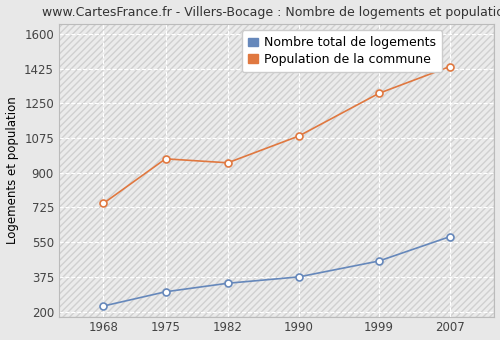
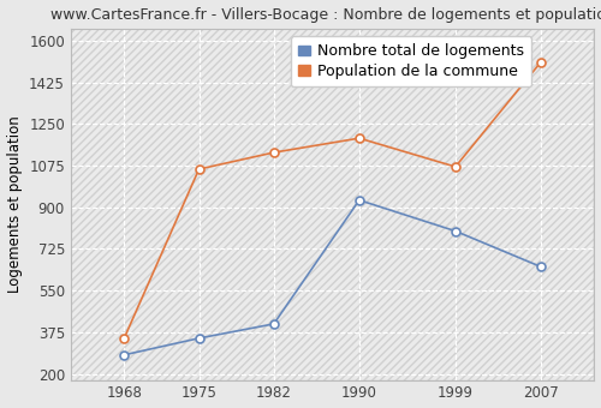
Nombre total de logements/1968: 230 -> 280
Population de la commune/1968: 740 -> 350
Nombre total de logements/1975: 300 -> 350
Population de la commune/1975: 970 -> 1060
Nombre total de logements/1982: 340 -> 410
Population de la commune/1982: 950 -> 1130
Nombre total de logements/1990: 380 -> 930
Population de la commune/1990: 1080 -> 1190
Nombre total de logements/1999: 460 -> 800
Population de la commune/1999: 1300 -> 1070
Nombre total de logements/2007: 580 -> 650
Population de la commune/2007: 1440 -> 1510
